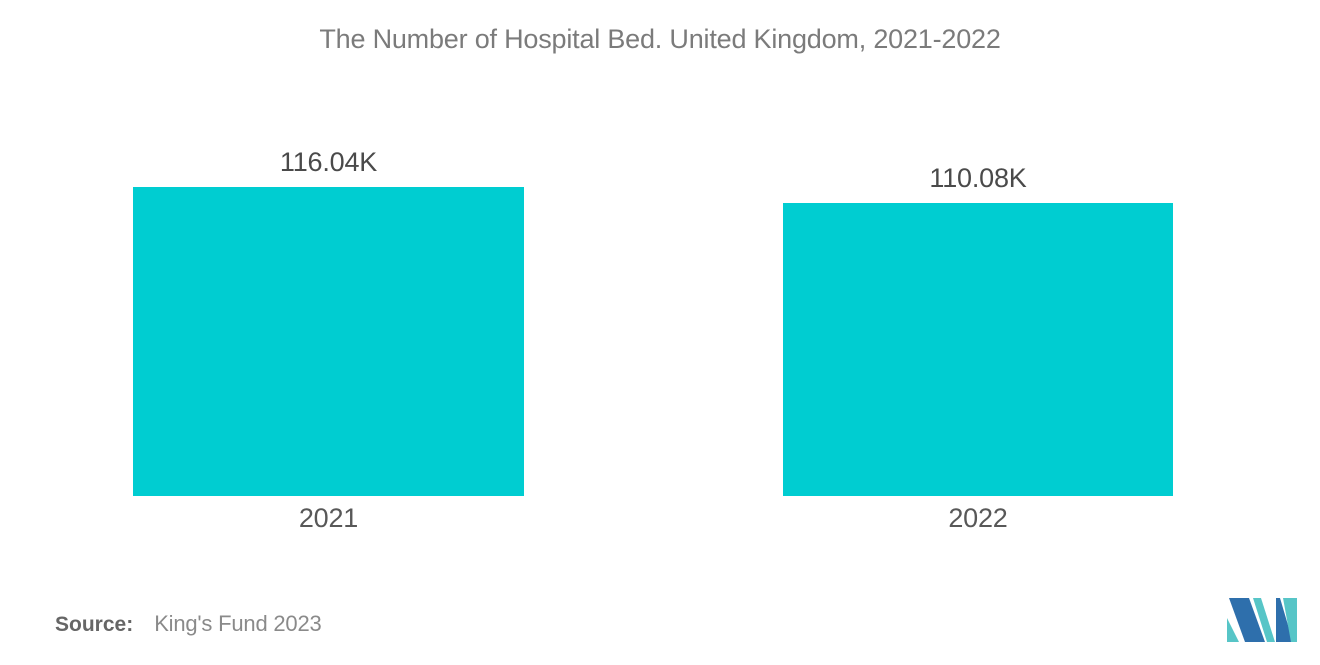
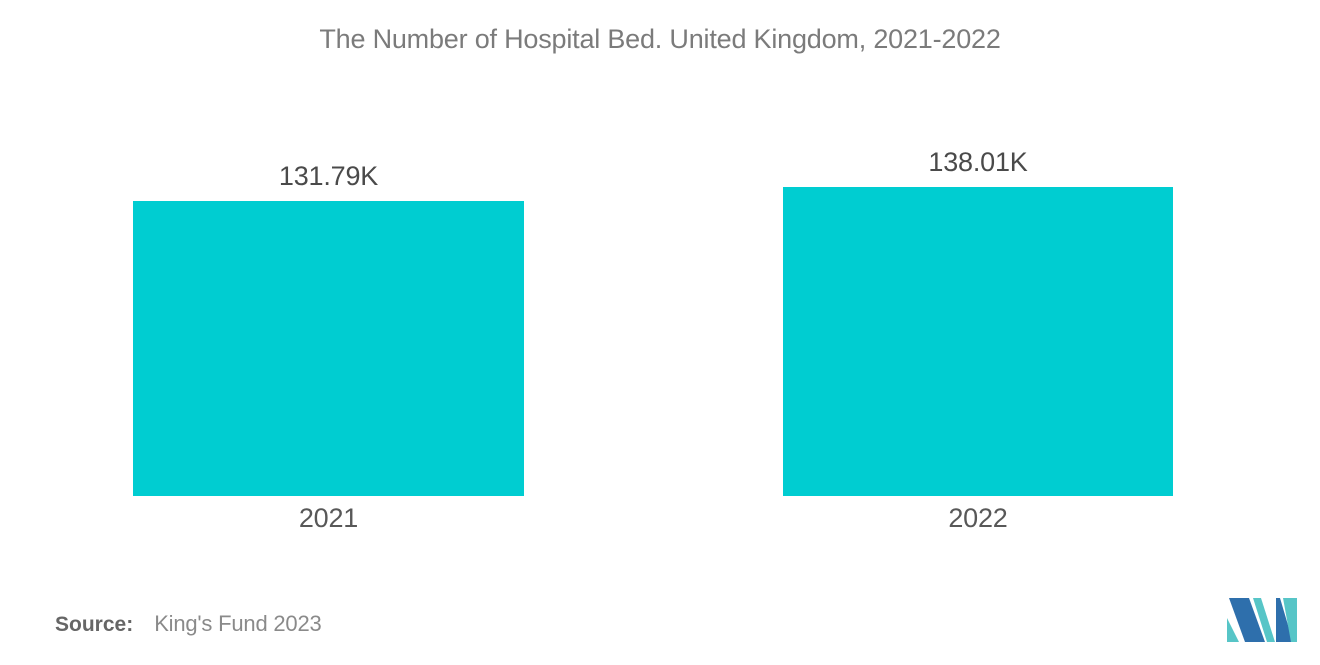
2021: 116.04K -> 131.79K
2022: 110.08K -> 138.01K
